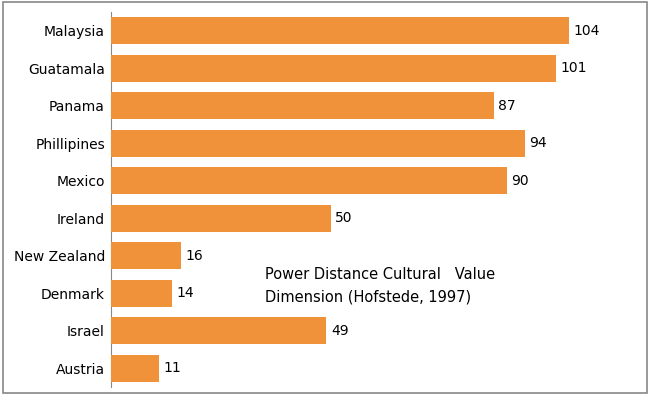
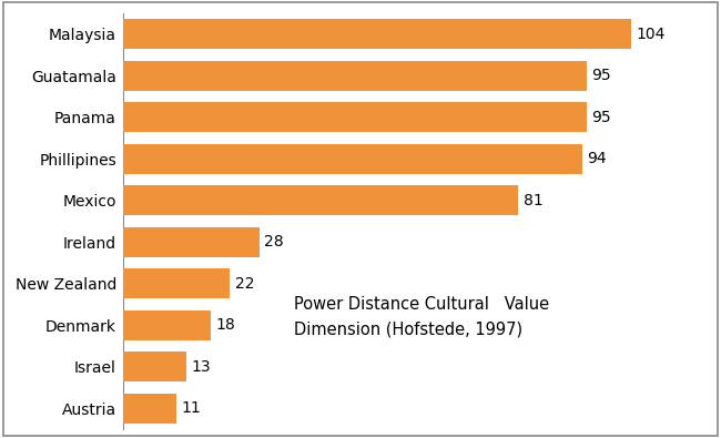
Guatamala: 101 -> 95
Panama: 87 -> 95
Mexico: 90 -> 81
Ireland: 50 -> 28
New Zealand: 16 -> 22
Denmark: 14 -> 18
Israel: 49 -> 13
